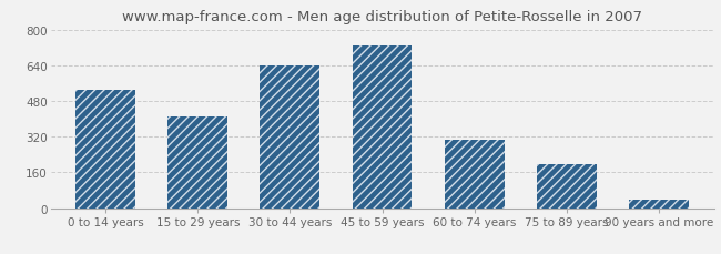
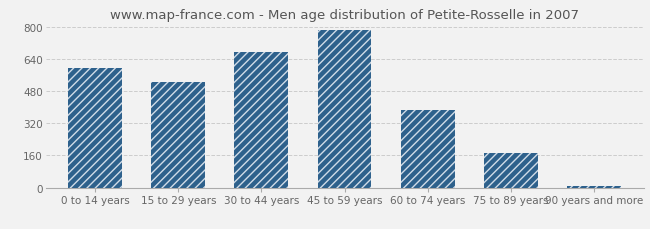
0 to 14 years: 530 -> 595
15 to 29 years: 410 -> 525
30 to 44 years: 640 -> 675
45 to 59 years: 730 -> 785
60 to 74 years: 305 -> 385
75 to 89 years: 195 -> 170
90 years and more: 40 -> 10
